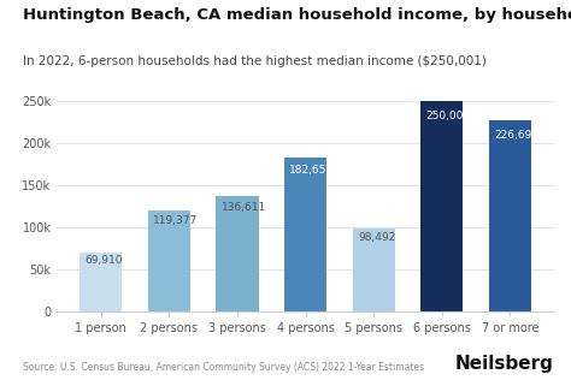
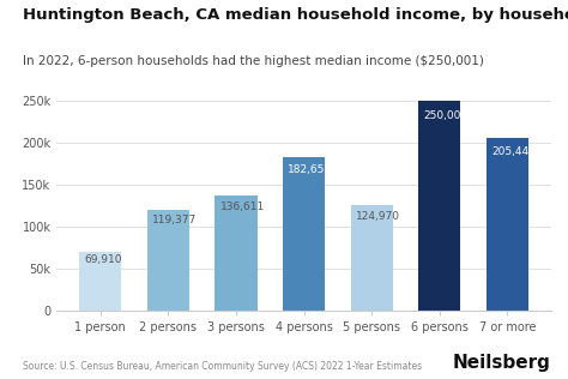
5 persons: 98,492 -> 124,970
7 or more: 226,693 -> 205,449
